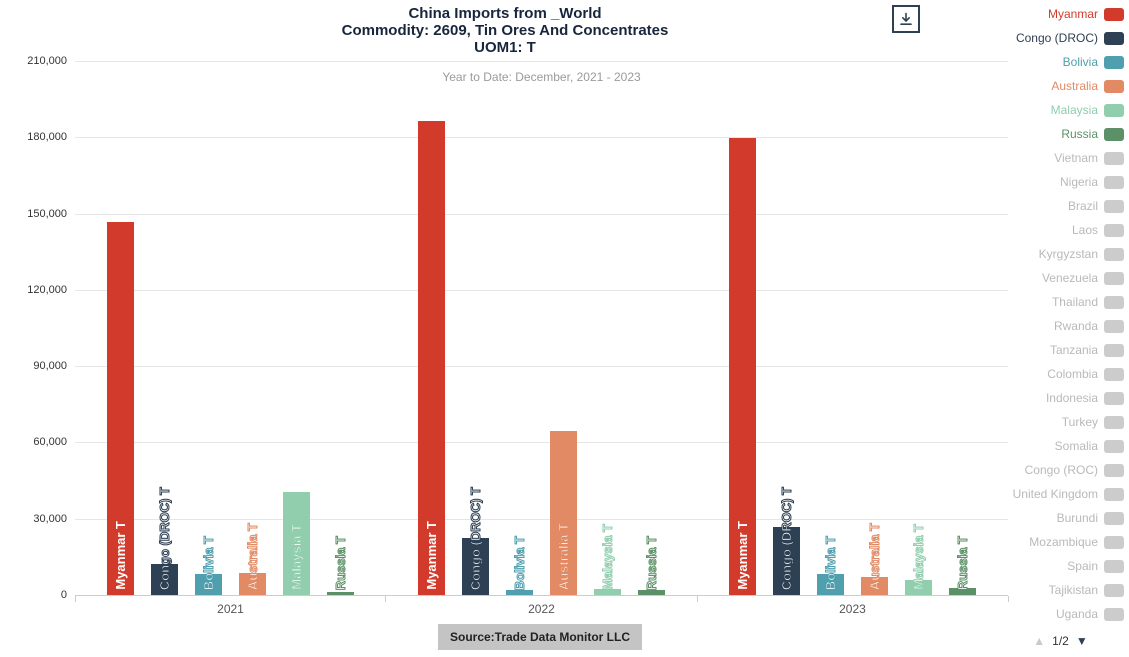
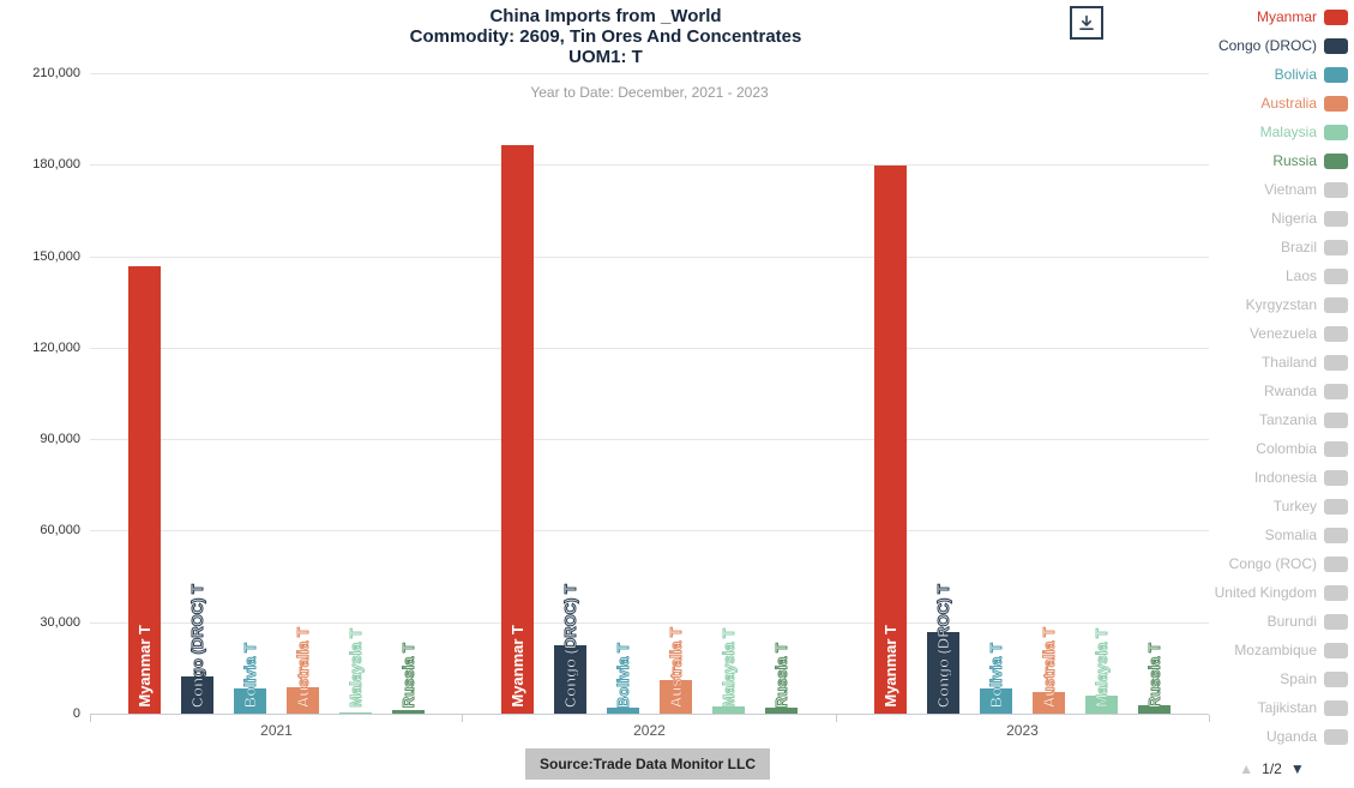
Malaysia/2021: 41000 -> 1000
Australia/2022: 65000 -> 11000
